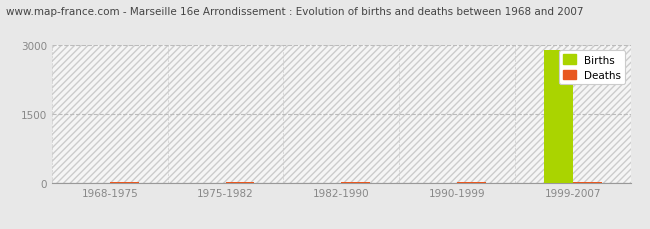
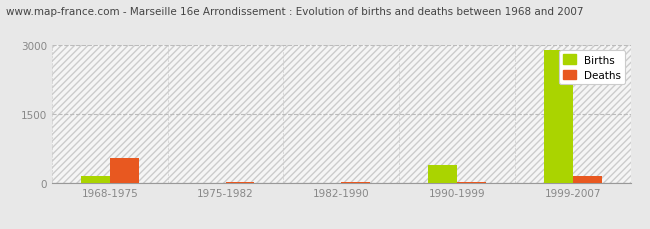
Births/1968-1975: 0 -> 150
Deaths/1968-1975: 10 -> 550
Births/1990-1999: 0 -> 400
Deaths/1999-2007: 10 -> 150
